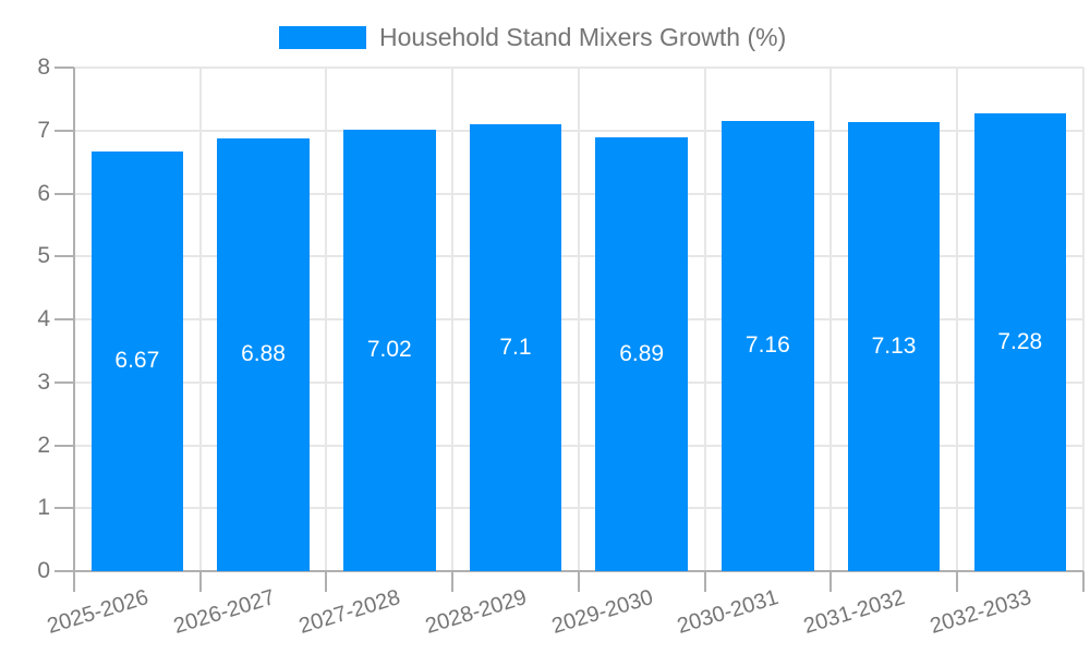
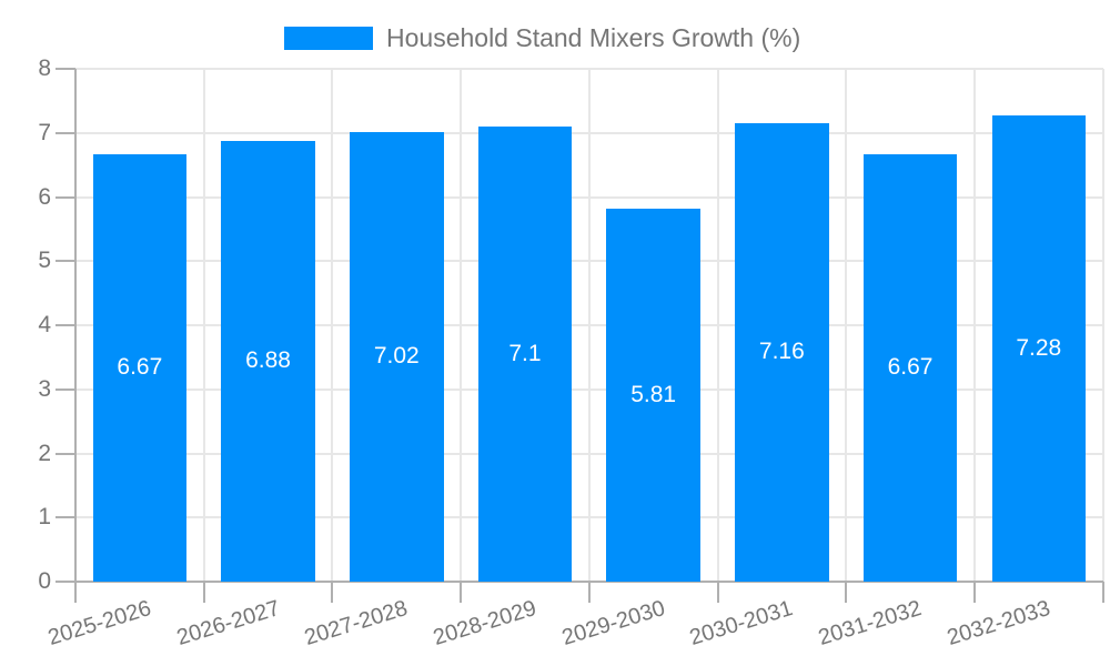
2029-2030: 6.89 -> 5.81
2031-2032: 7.13 -> 6.67
